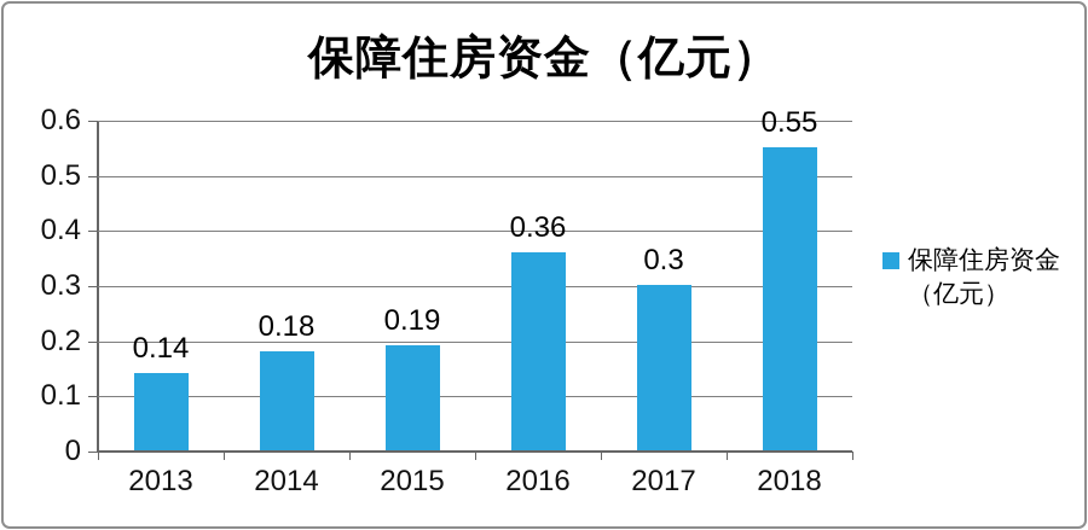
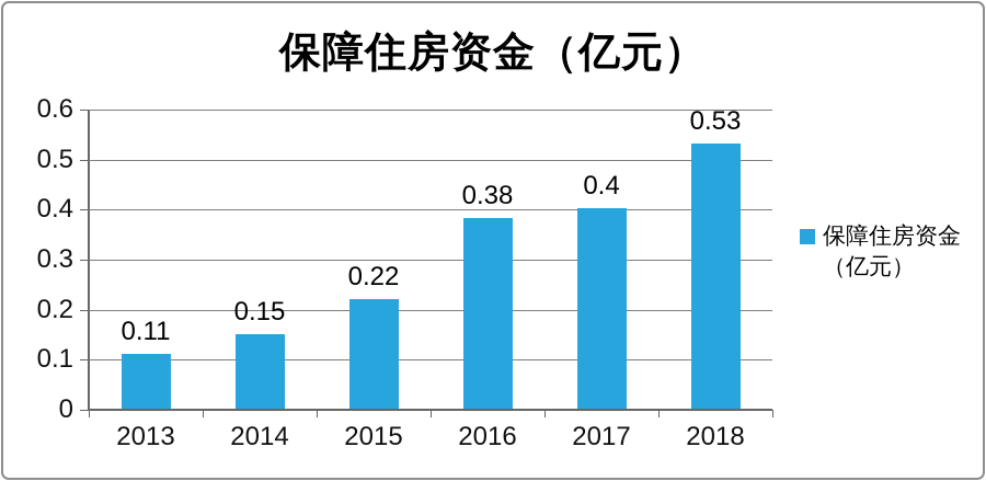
2013: 0.14 -> 0.11
2014: 0.18 -> 0.15
2015: 0.19 -> 0.22
2016: 0.36 -> 0.38
2017: 0.3 -> 0.4
2018: 0.55 -> 0.53
